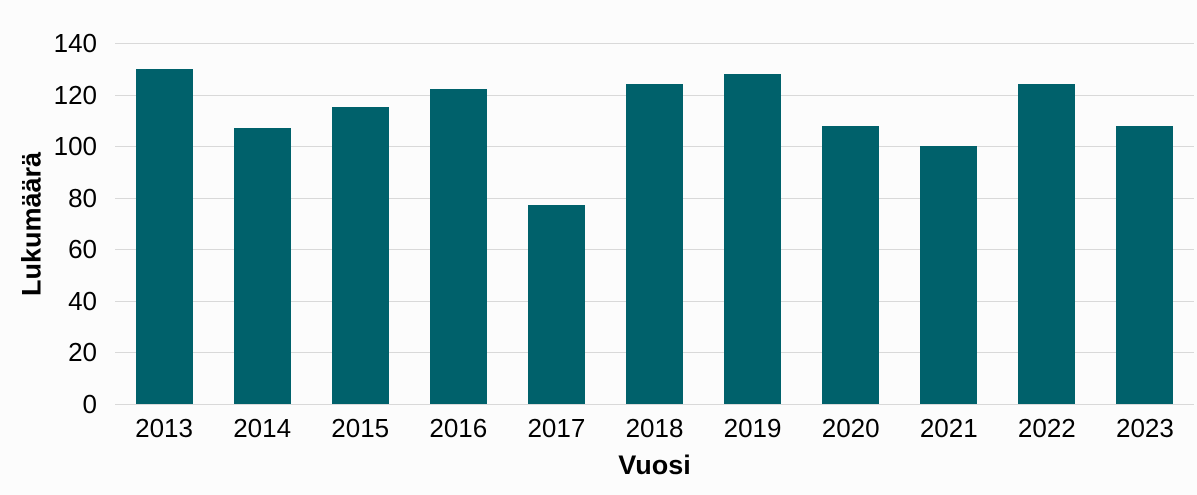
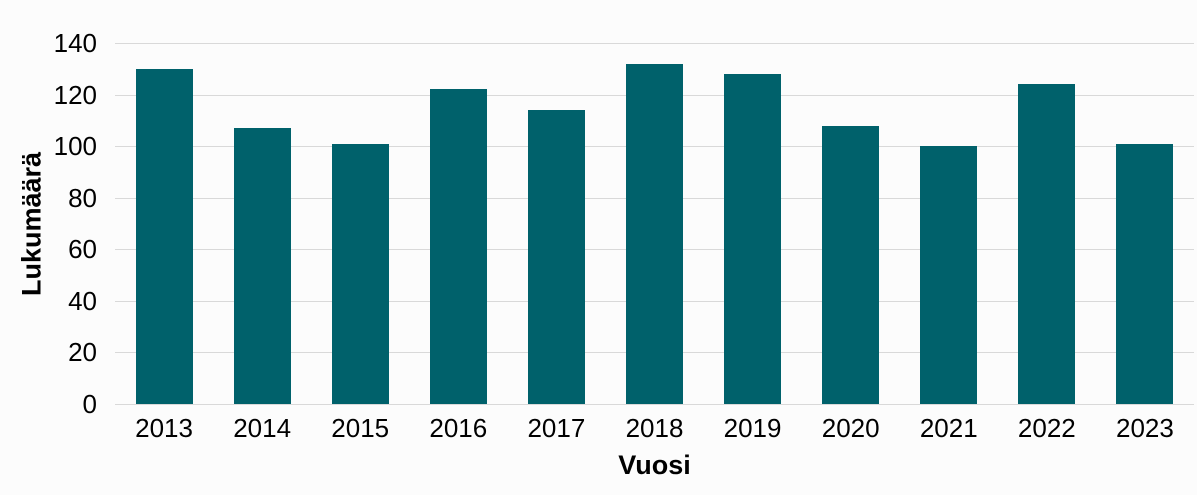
2015: 115 -> 101
2017: 77 -> 114
2018: 124 -> 132
2023: 108 -> 101
